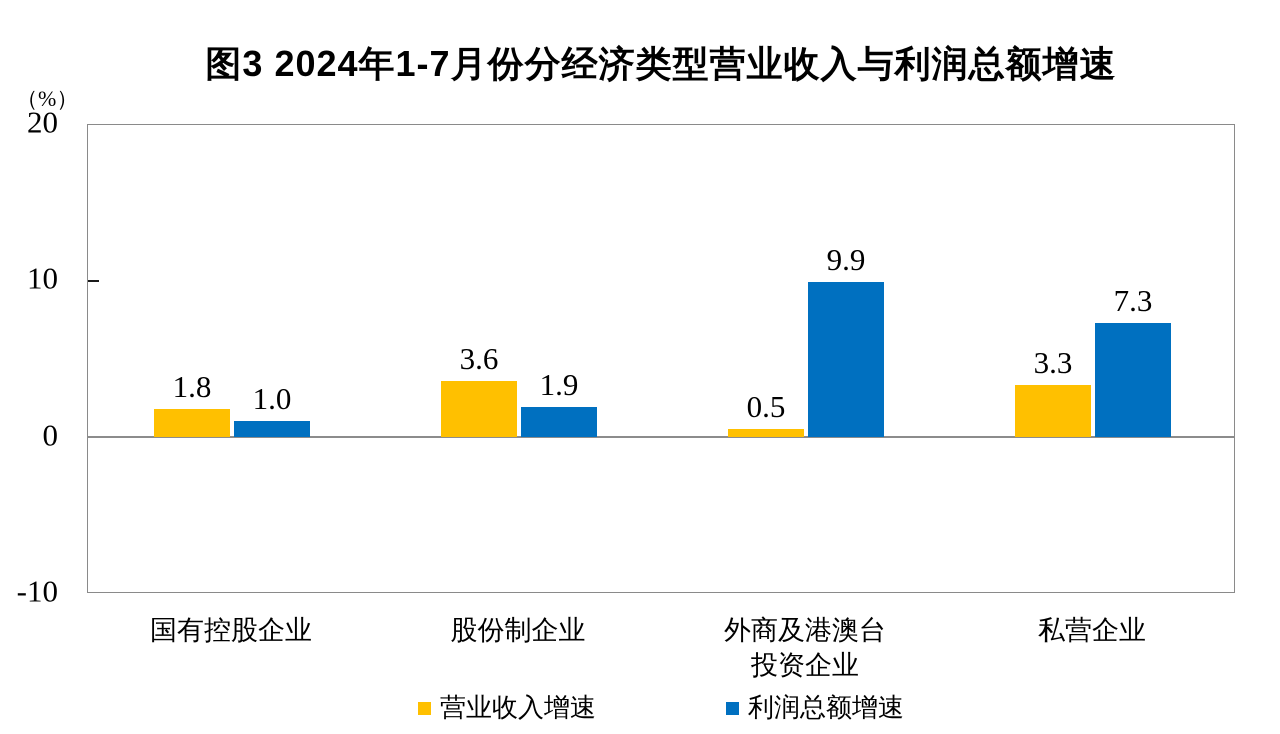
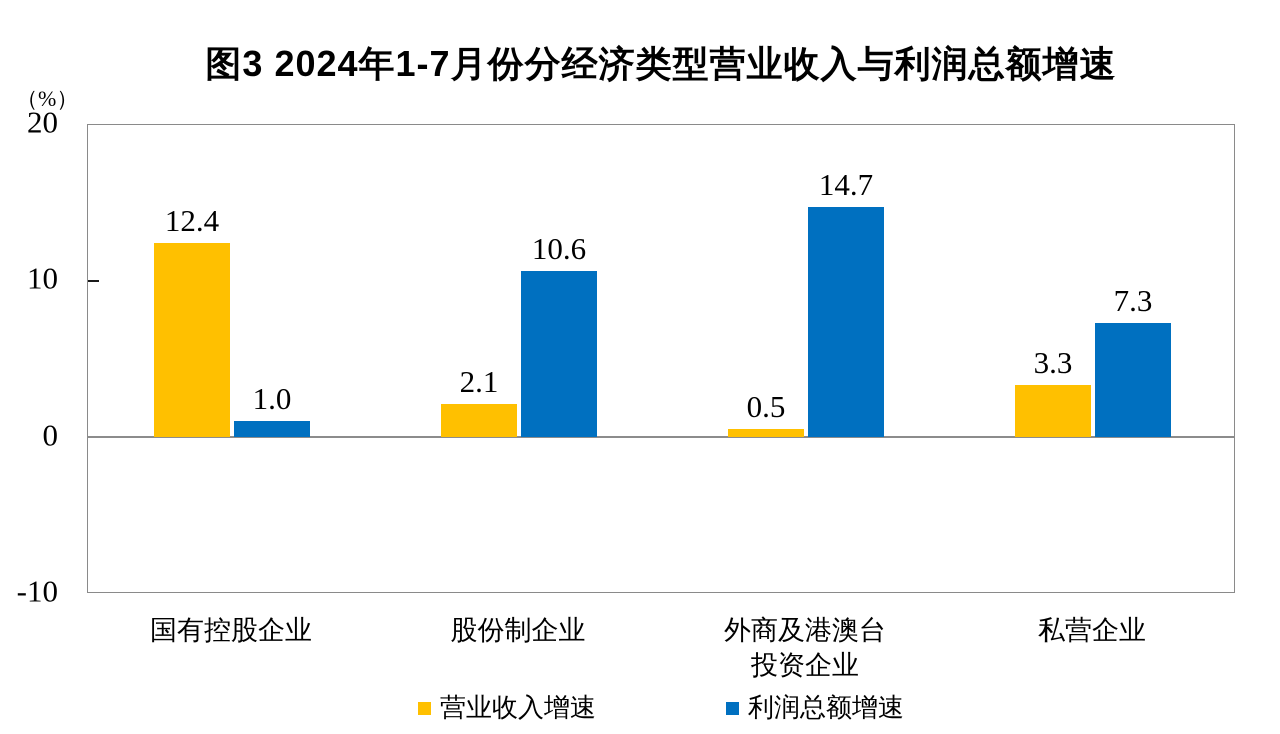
营业收入增速/国有控股企业: 1.8 -> 12.4
营业收入增速/股份制企业: 3.6 -> 2.1
利润总额增速/股份制企业: 1.9 -> 10.6
利润总额增速/外商及港澳台 投资企业: 9.9 -> 14.7
